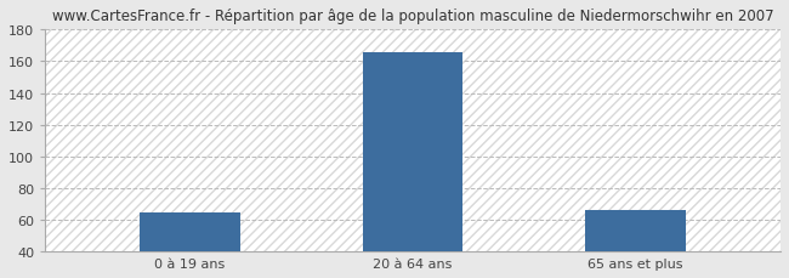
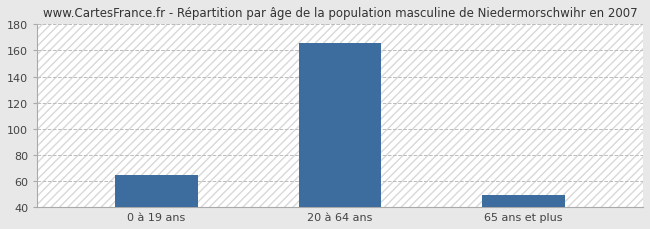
65 ans et plus: 66 -> 49
